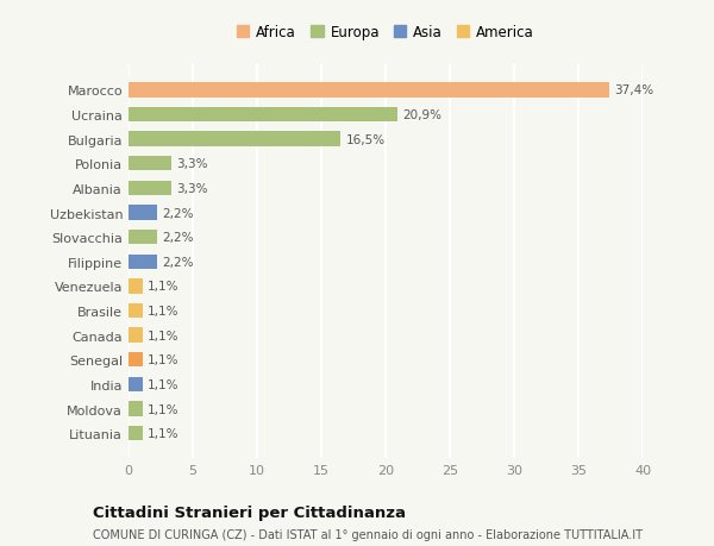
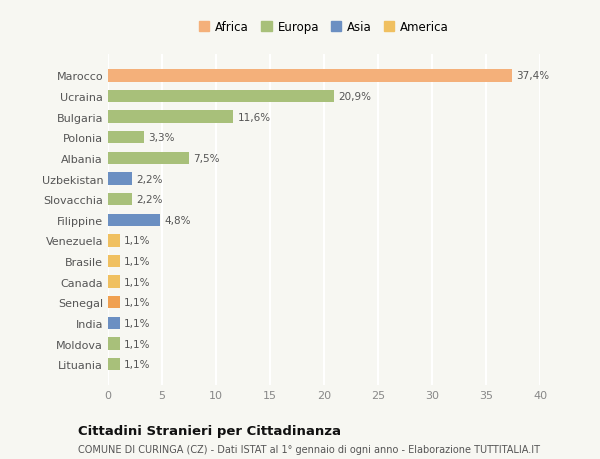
Bulgaria: 16,5% -> 11,6%
Albania: 3,3% -> 7,5%
Filippine: 2,2% -> 4,8%
